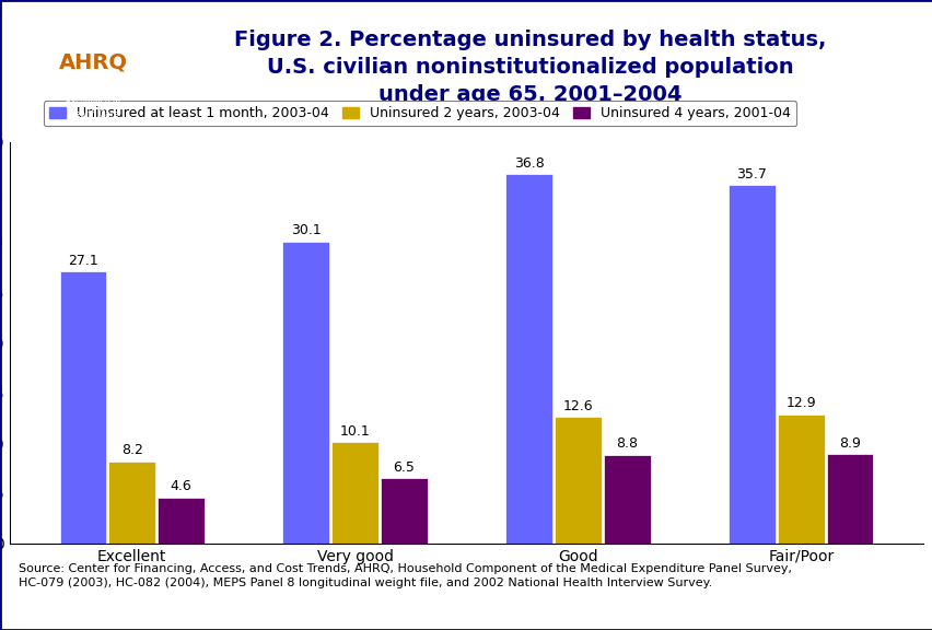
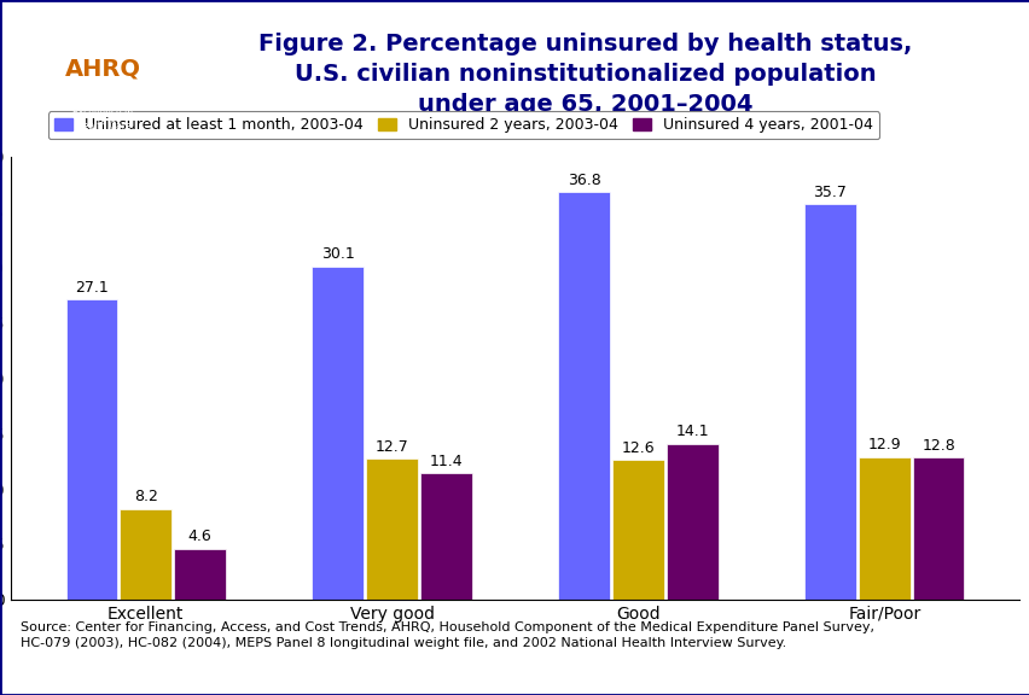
Uninsured 2 years, 2003-04/Very good: 10.1 -> 12.7
Uninsured 4 years, 2001-04/Very good: 6.5 -> 11.4
Uninsured 4 years, 2001-04/Good: 8.8 -> 14.1
Uninsured 4 years, 2001-04/Fair/Poor: 8.9 -> 12.8
